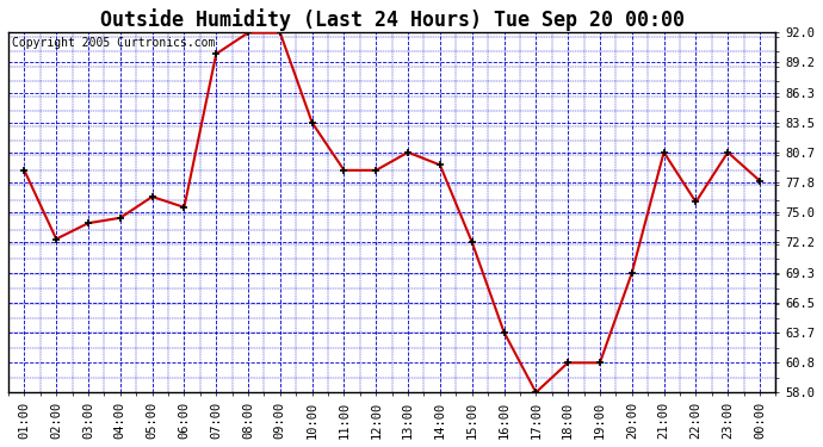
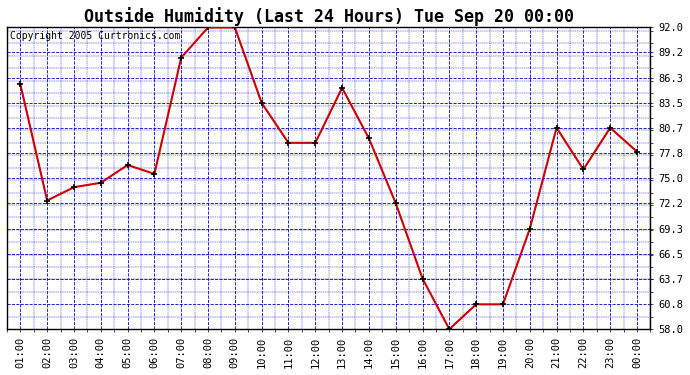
01:00: 79.0 -> 85.6
07:00: 90.0 -> 88.6
13:00: 80.7 -> 85.2
